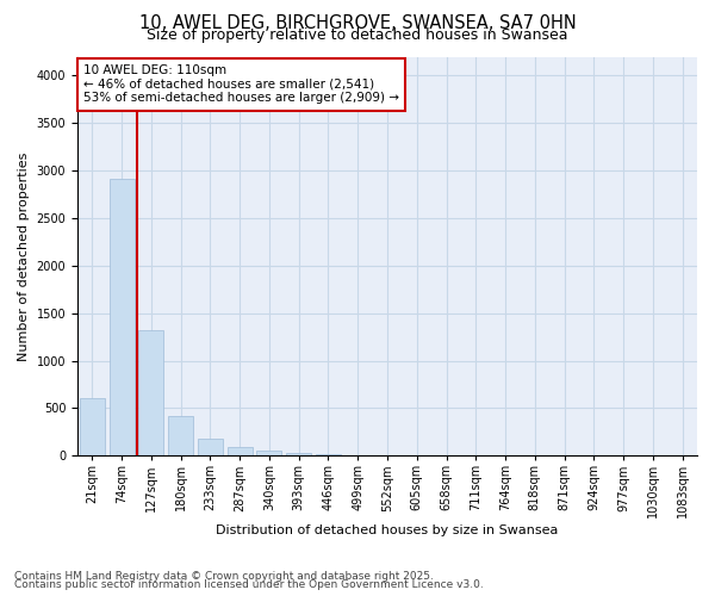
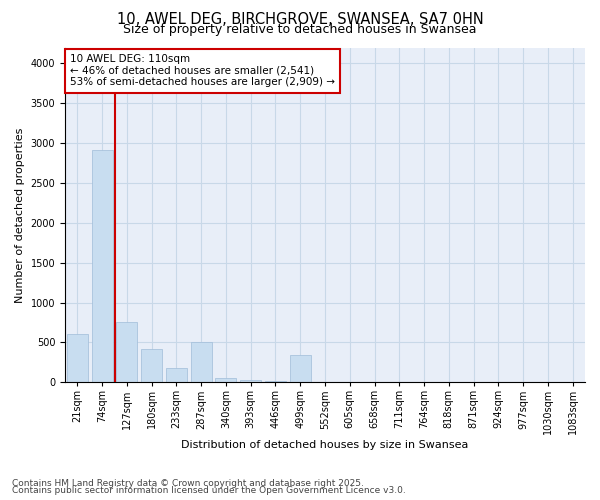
127sqm: 1320 -> 760
287sqm: 90 -> 500
499sqm: 0 -> 340
